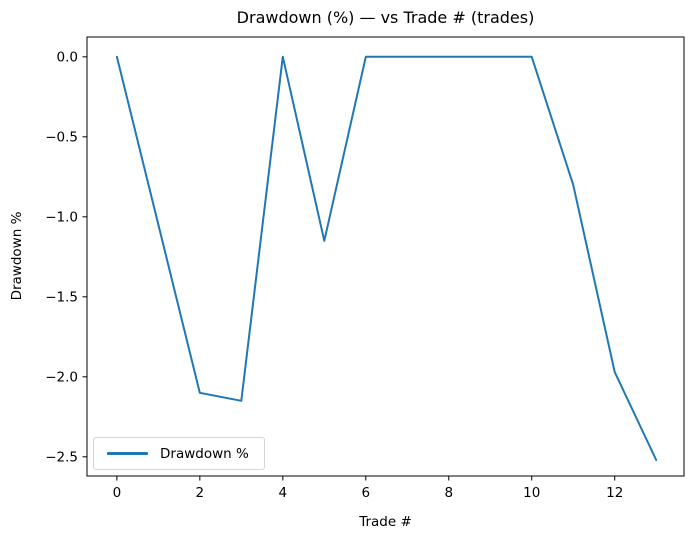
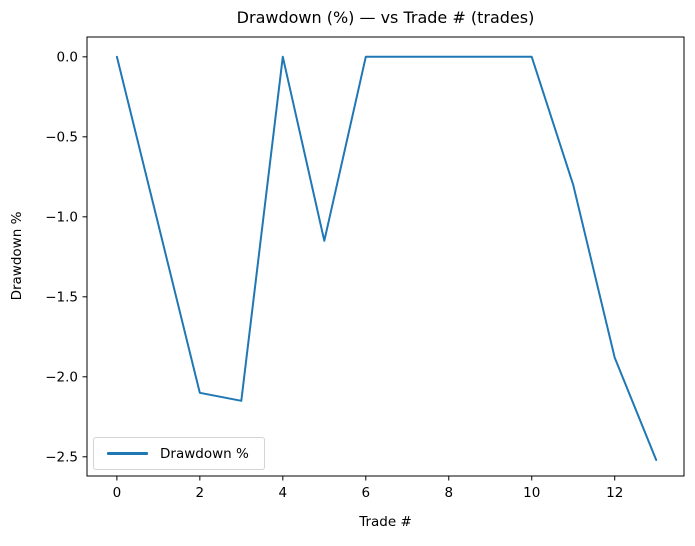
12: -1.97 -> -1.88
